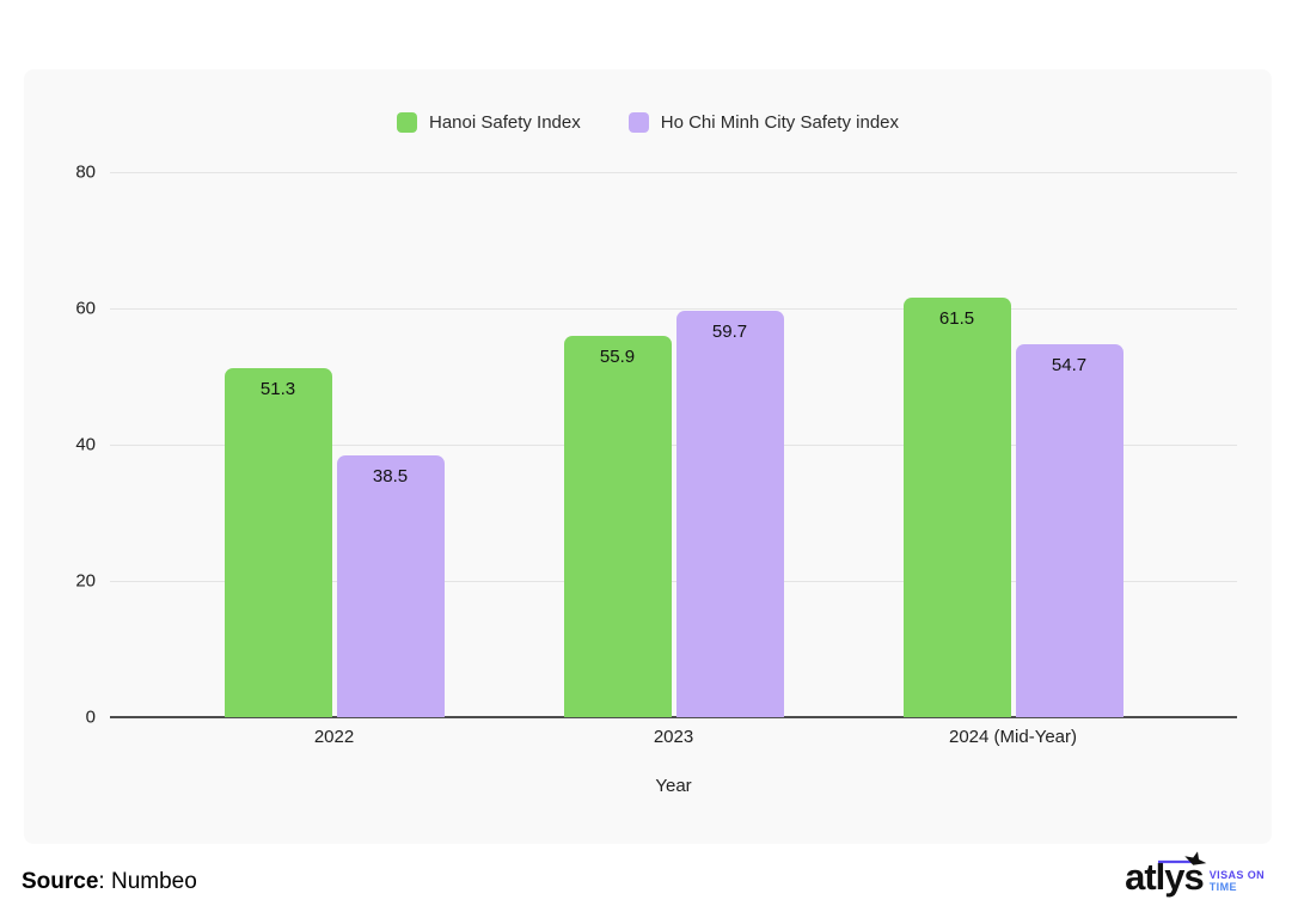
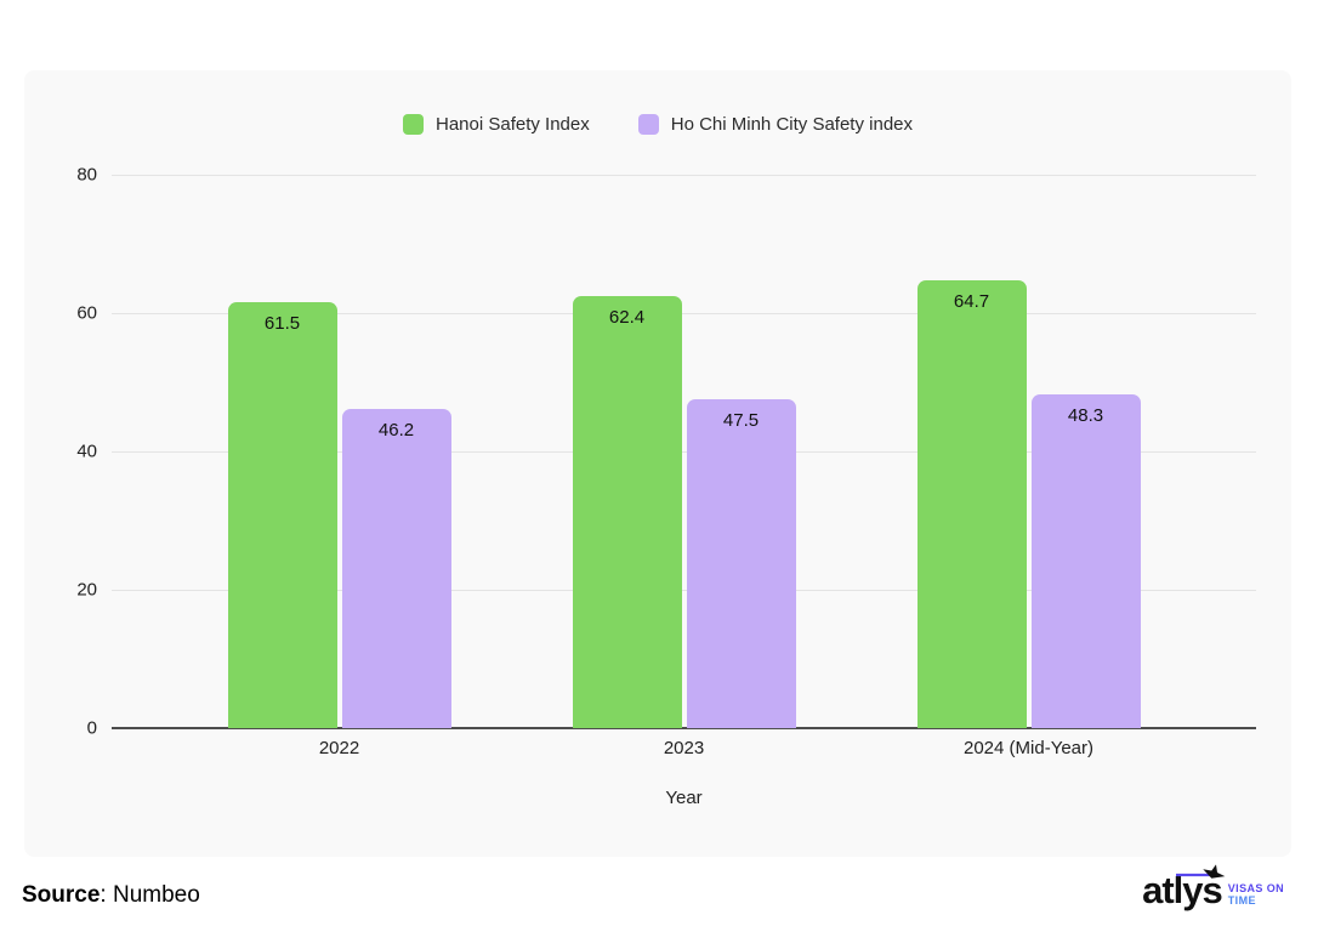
Hanoi Safety Index/2022: 51.3 -> 61.5
Ho Chi Minh City Safety index/2022: 38.5 -> 46.2
Hanoi Safety Index/2023: 55.9 -> 62.4
Ho Chi Minh City Safety index/2023: 59.7 -> 47.5
Hanoi Safety Index/2024 (Mid-Year): 61.5 -> 64.7
Ho Chi Minh City Safety index/2024 (Mid-Year): 54.7 -> 48.3
